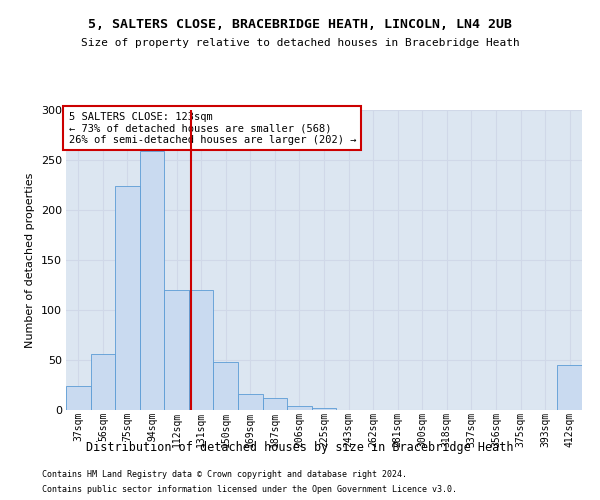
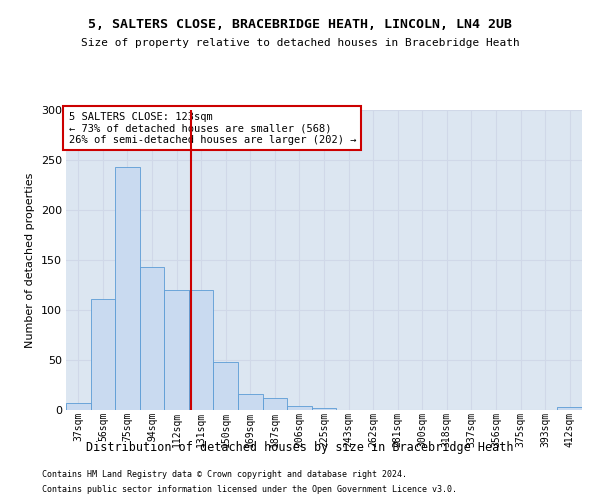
37sqm: 24 -> 7
56sqm: 56 -> 111
75sqm: 224 -> 243
94sqm: 259 -> 143
412sqm: 45 -> 3
